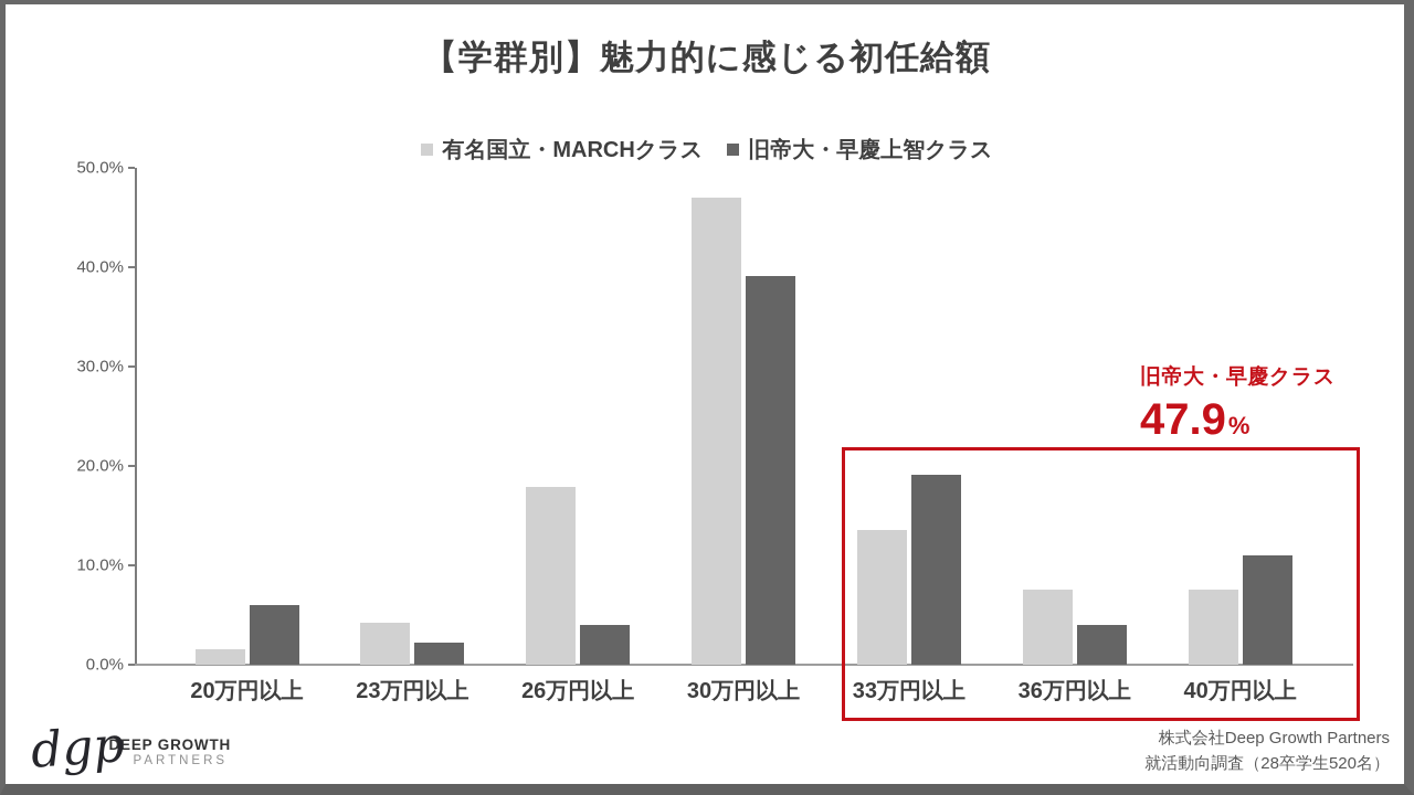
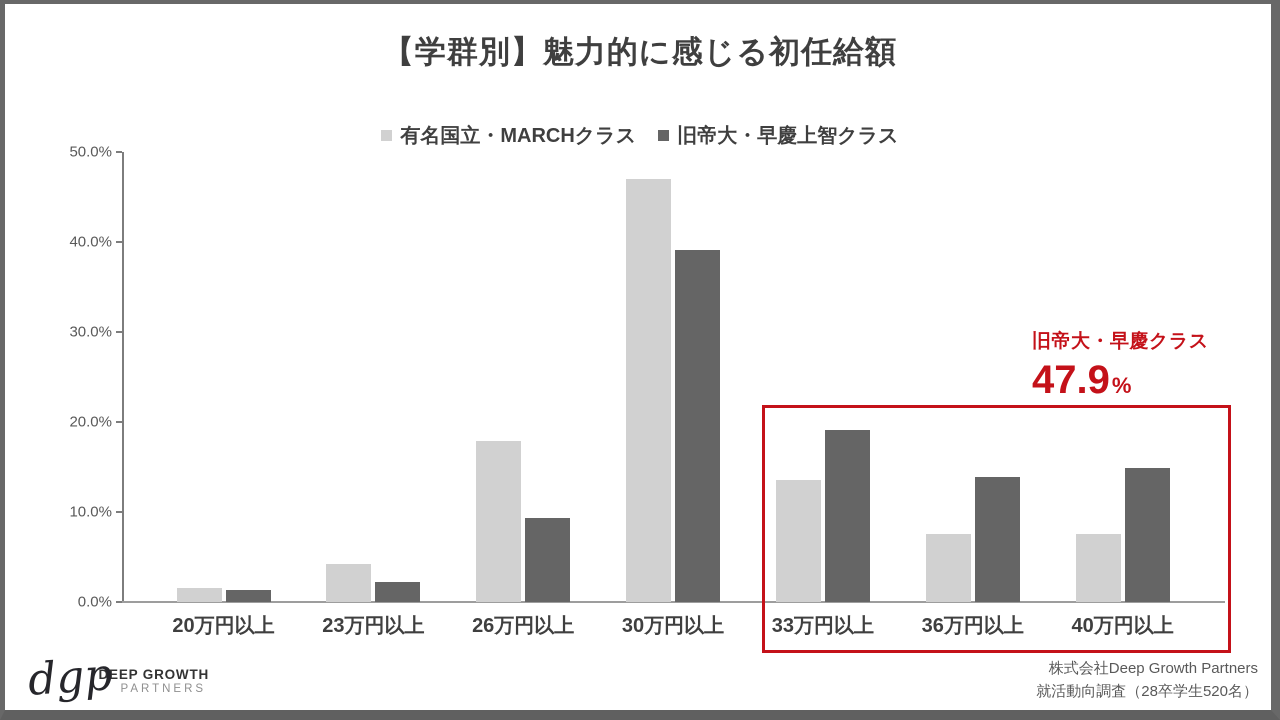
旧帝大・早慶上智クラス/20万円以上: 6% -> 1%
旧帝大・早慶上智クラス/26万円以上: 4% -> 9%
旧帝大・早慶上智クラス/36万円以上: 4% -> 14%
旧帝大・早慶上智クラス/40万円以上: 11% -> 15%
